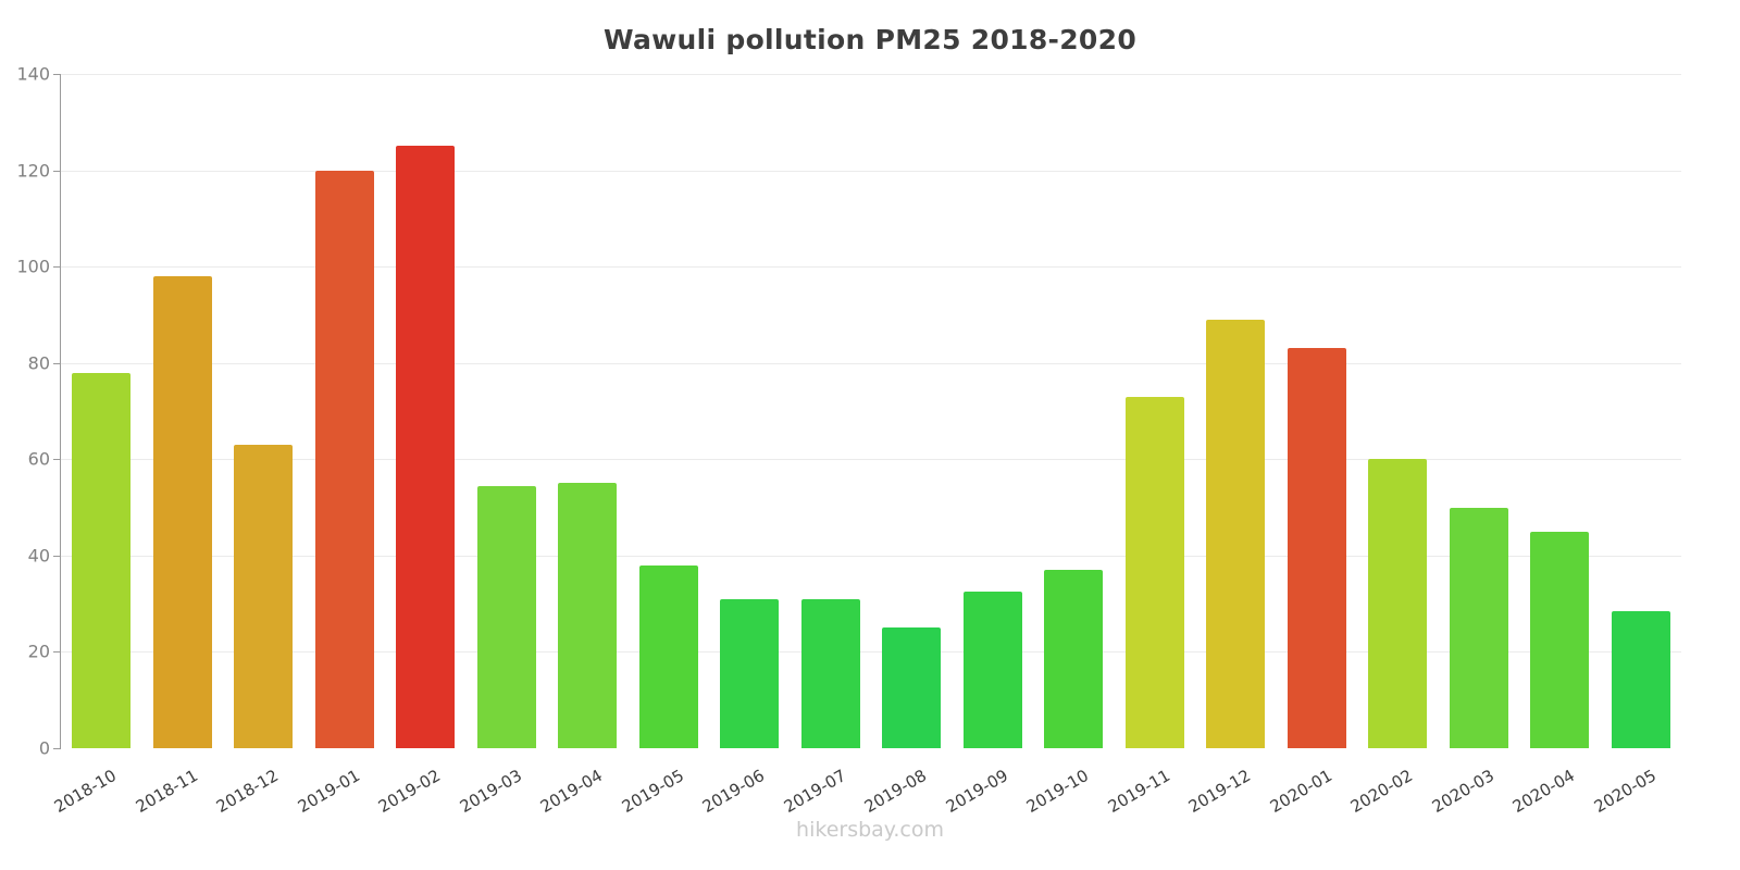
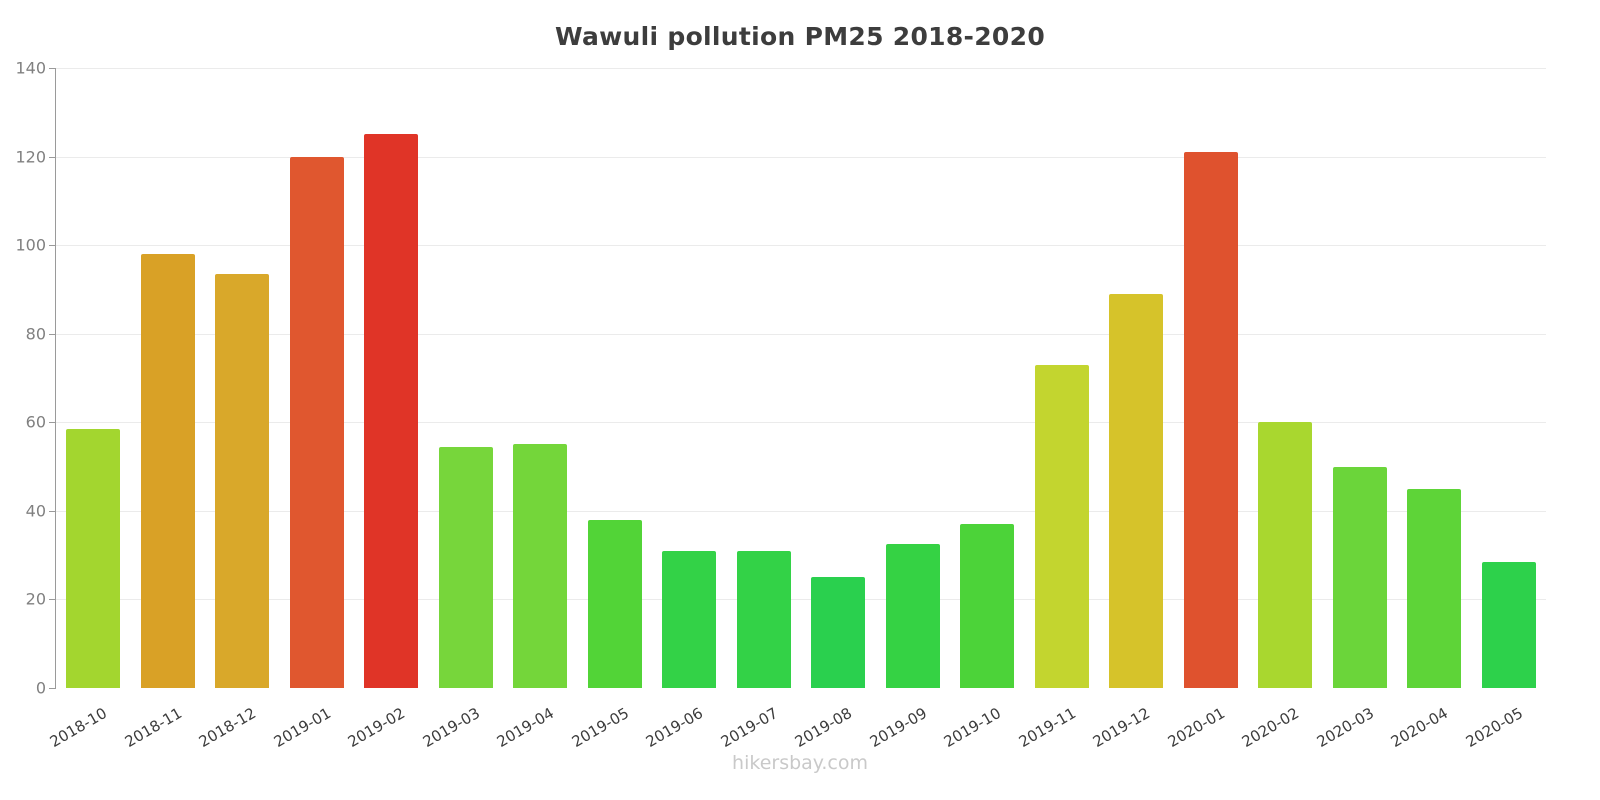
2018-10: 78 -> 58
2018-12: 63 -> 94
2020-01: 83 -> 121
